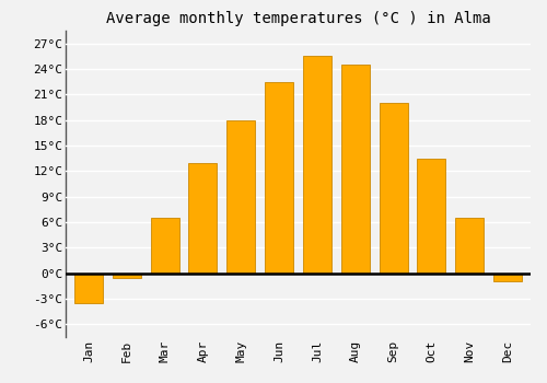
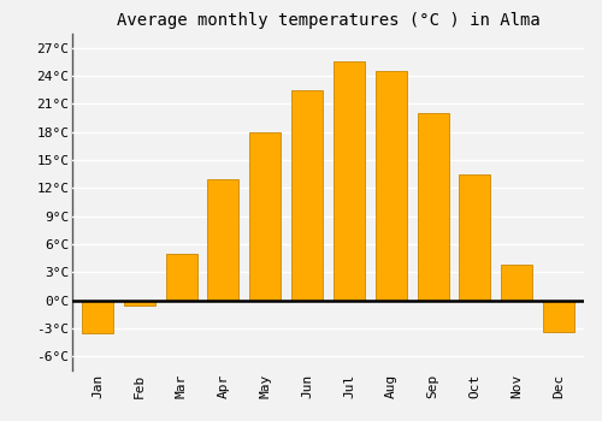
Mar: 6.5°C -> 5.0°C
Nov: 6.5°C -> 3.8°C
Dec: -1.0°C -> -3.4°C
